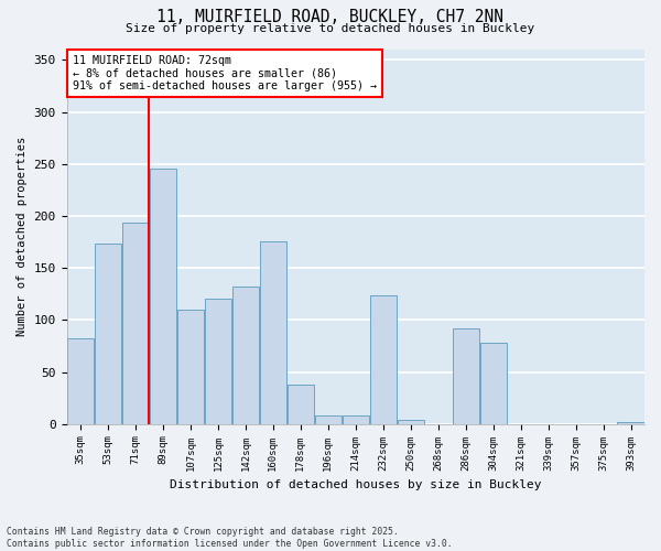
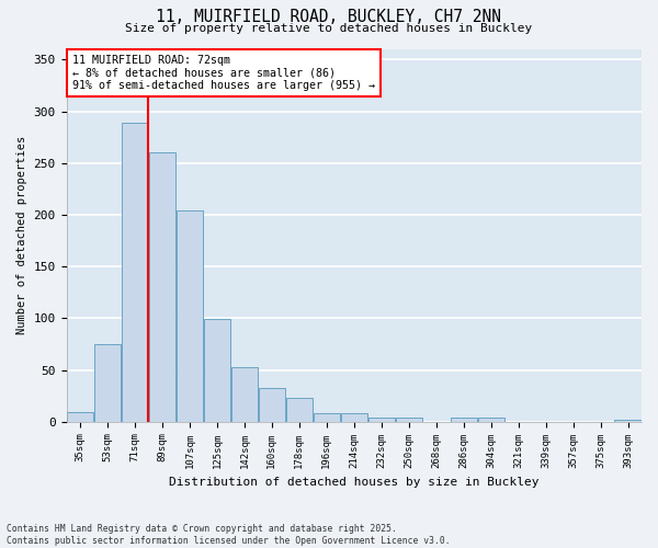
35sqm: 82 -> 9
53sqm: 174 -> 75
71sqm: 194 -> 289
89sqm: 246 -> 260
107sqm: 110 -> 204
125sqm: 120 -> 99
142sqm: 132 -> 53
160sqm: 176 -> 32
178sqm: 38 -> 23
232sqm: 124 -> 4
286sqm: 92 -> 4
304sqm: 78 -> 4
